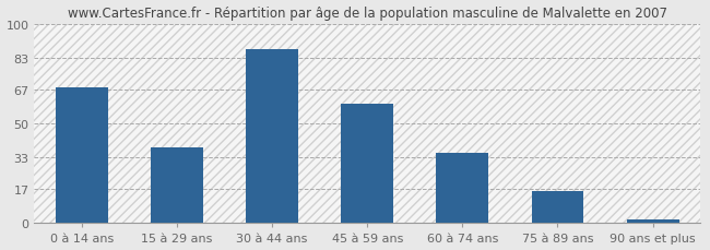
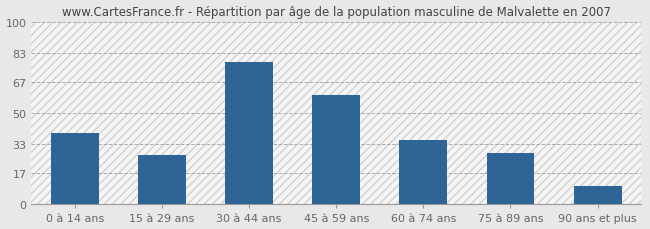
0 à 14 ans: 68 -> 39
15 à 29 ans: 38 -> 27
30 à 44 ans: 87 -> 78
75 à 89 ans: 16 -> 28
90 ans et plus: 2 -> 10
